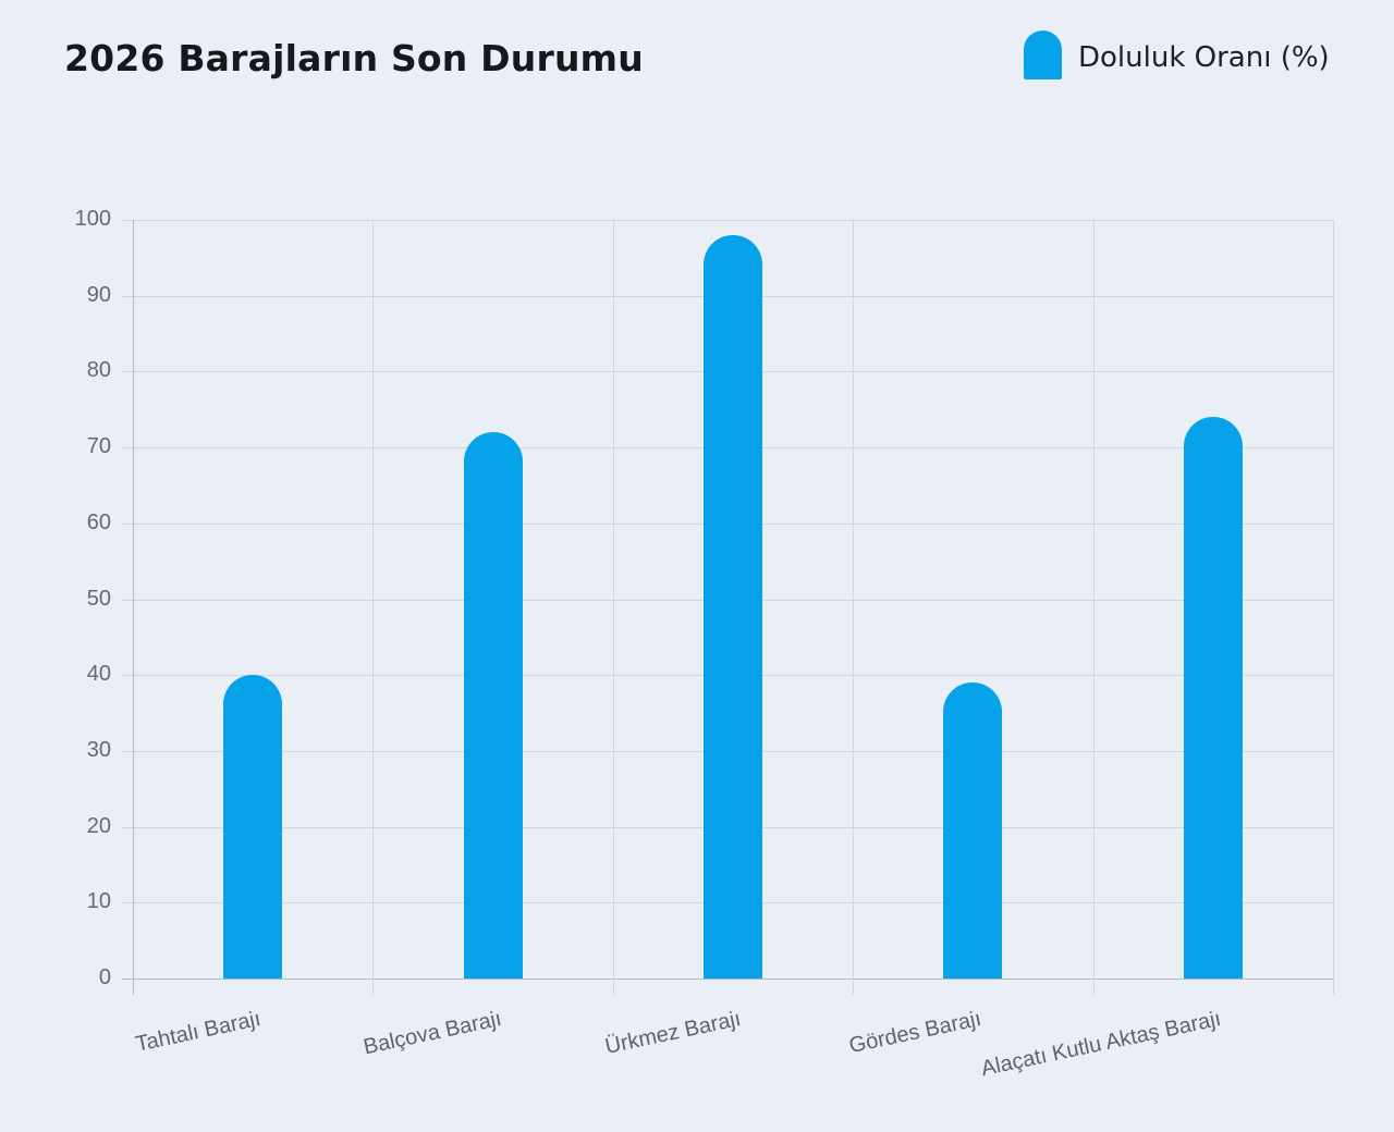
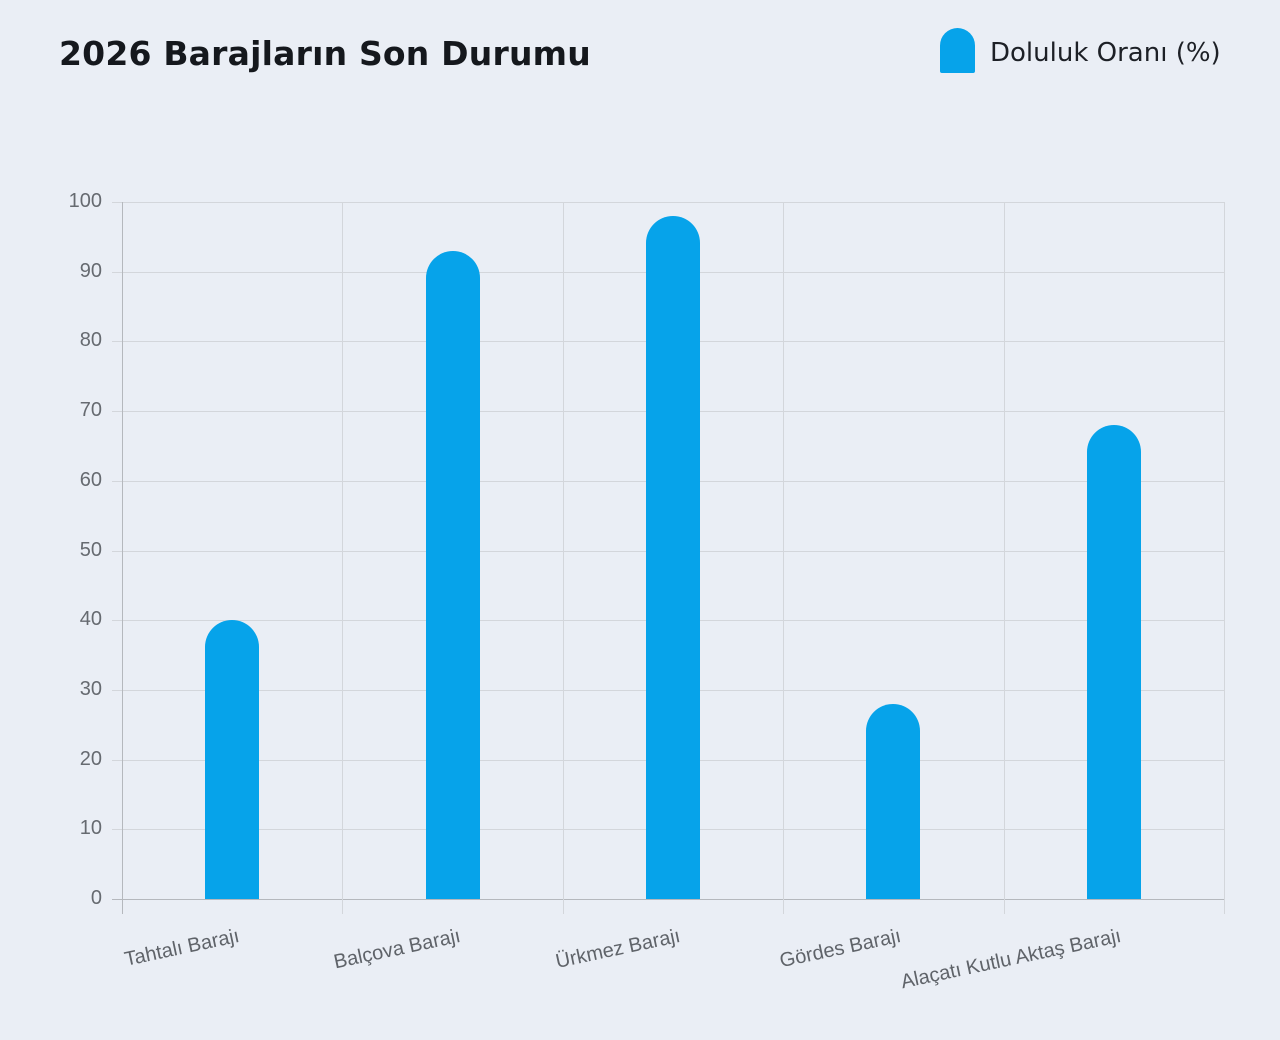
Balçova Barajı: 72 -> 93
Gördes Barajı: 39 -> 28
Alaçatı Kutlu Aktaş Barajı: 74 -> 68
